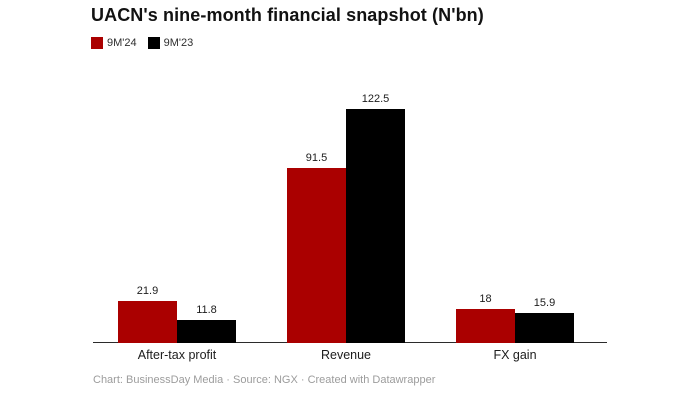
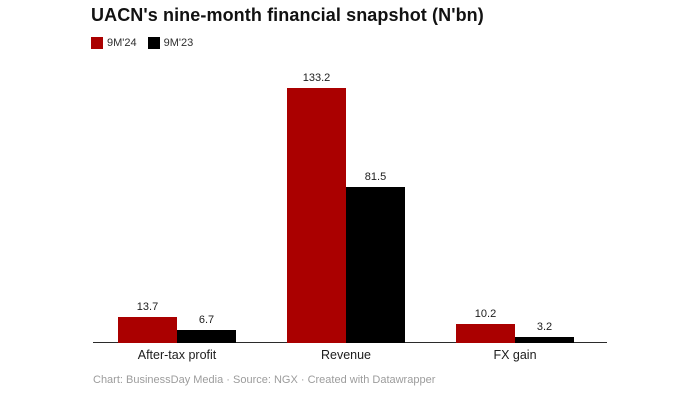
9M'24/After-tax profit: 21.9 -> 13.7
9M'23/After-tax profit: 11.8 -> 6.7
9M'24/Revenue: 91.5 -> 133.2
9M'23/Revenue: 122.5 -> 81.5
9M'24/FX gain: 18 -> 10.2
9M'23/FX gain: 15.9 -> 3.2
